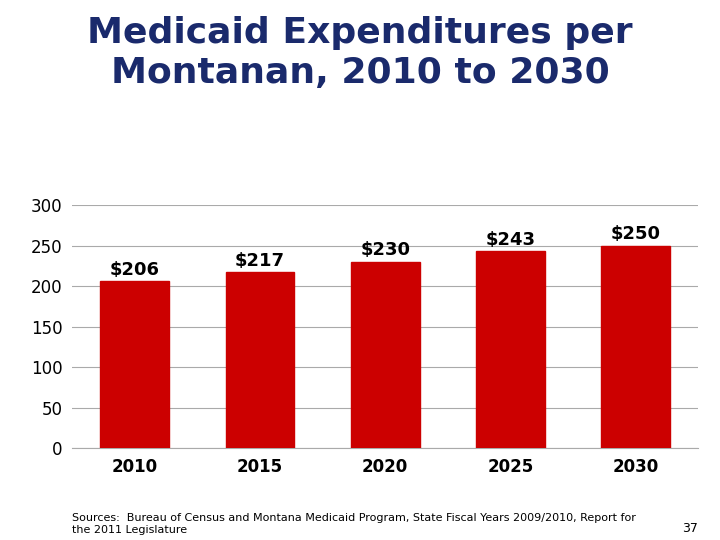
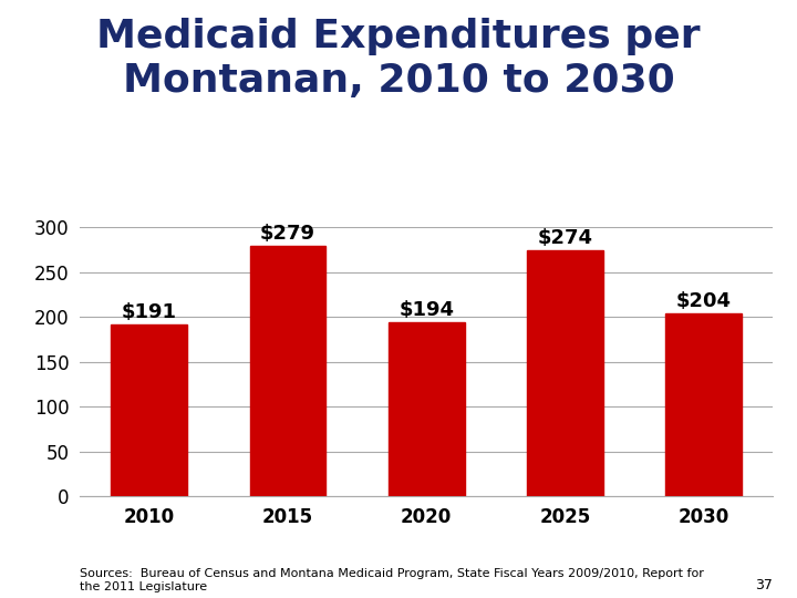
2010: $206 -> $191
2015: $217 -> $279
2020: $230 -> $194
2025: $243 -> $274
2030: $250 -> $204
